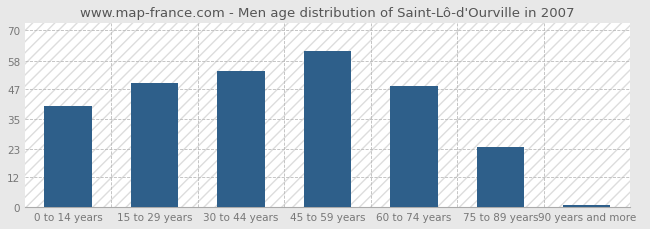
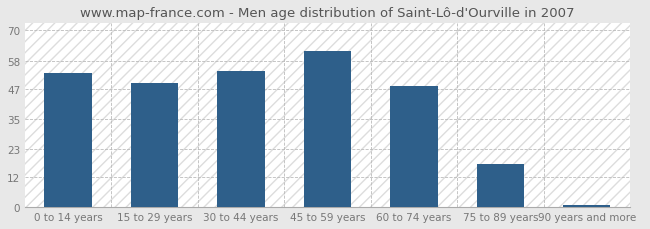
0 to 14 years: 40 -> 53
75 to 89 years: 24 -> 17
